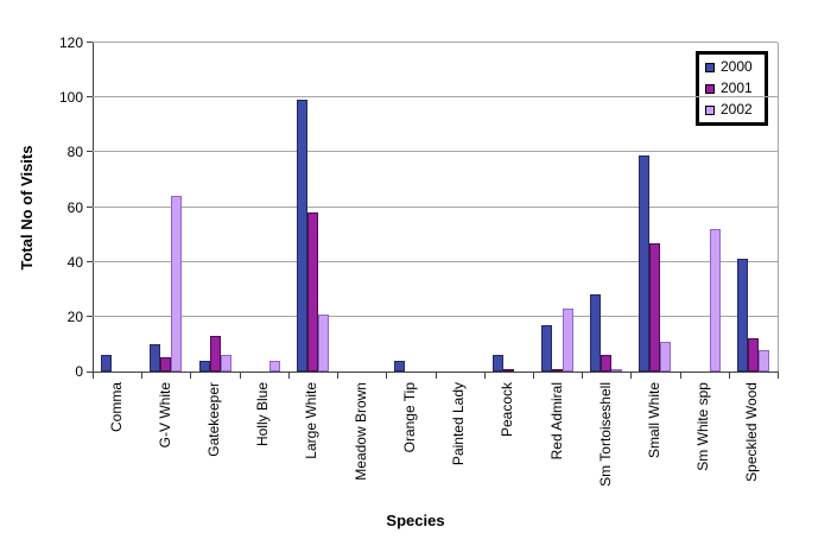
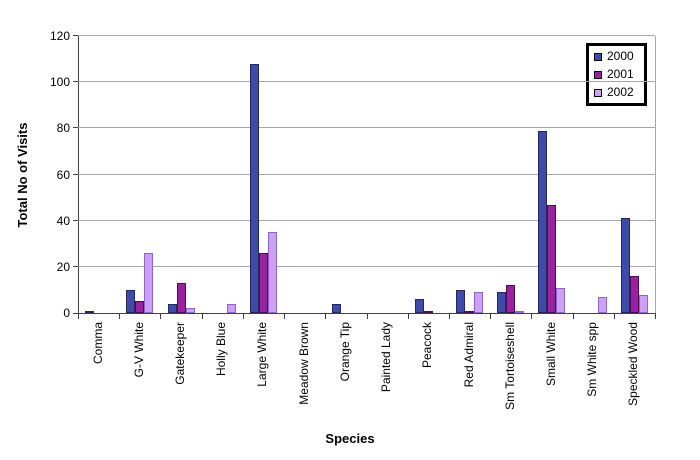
2000/Comma: 6 -> 1
2002/G-V White: 64 -> 26
2002/Gatekeeper: 6 -> 2
2000/Large White: 99 -> 108
2001/Large White: 58 -> 26
2002/Large White: 21 -> 35
2000/Red Admiral: 17 -> 10
2002/Red Admiral: 23 -> 9
2000/Sm Tortoiseshell: 28 -> 9
2001/Sm Tortoiseshell: 6 -> 12
2002/Sm White spp: 52 -> 7
2001/Speckled Wood: 12 -> 16
